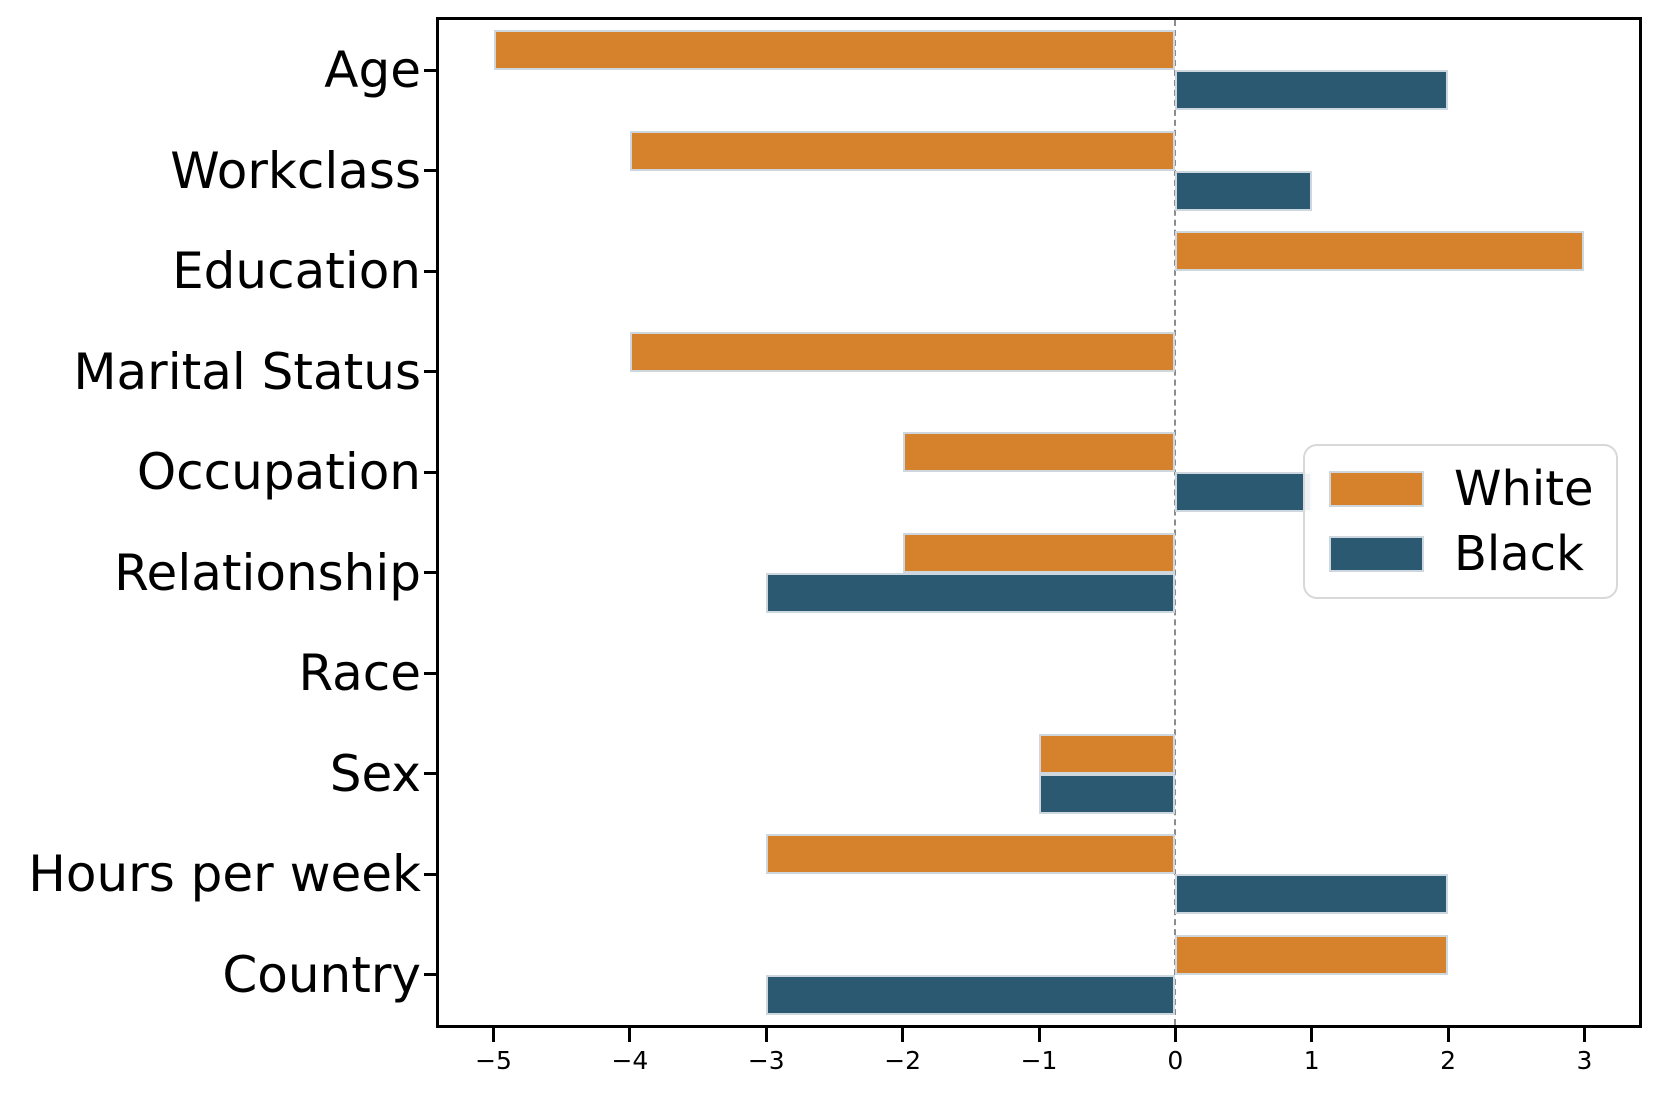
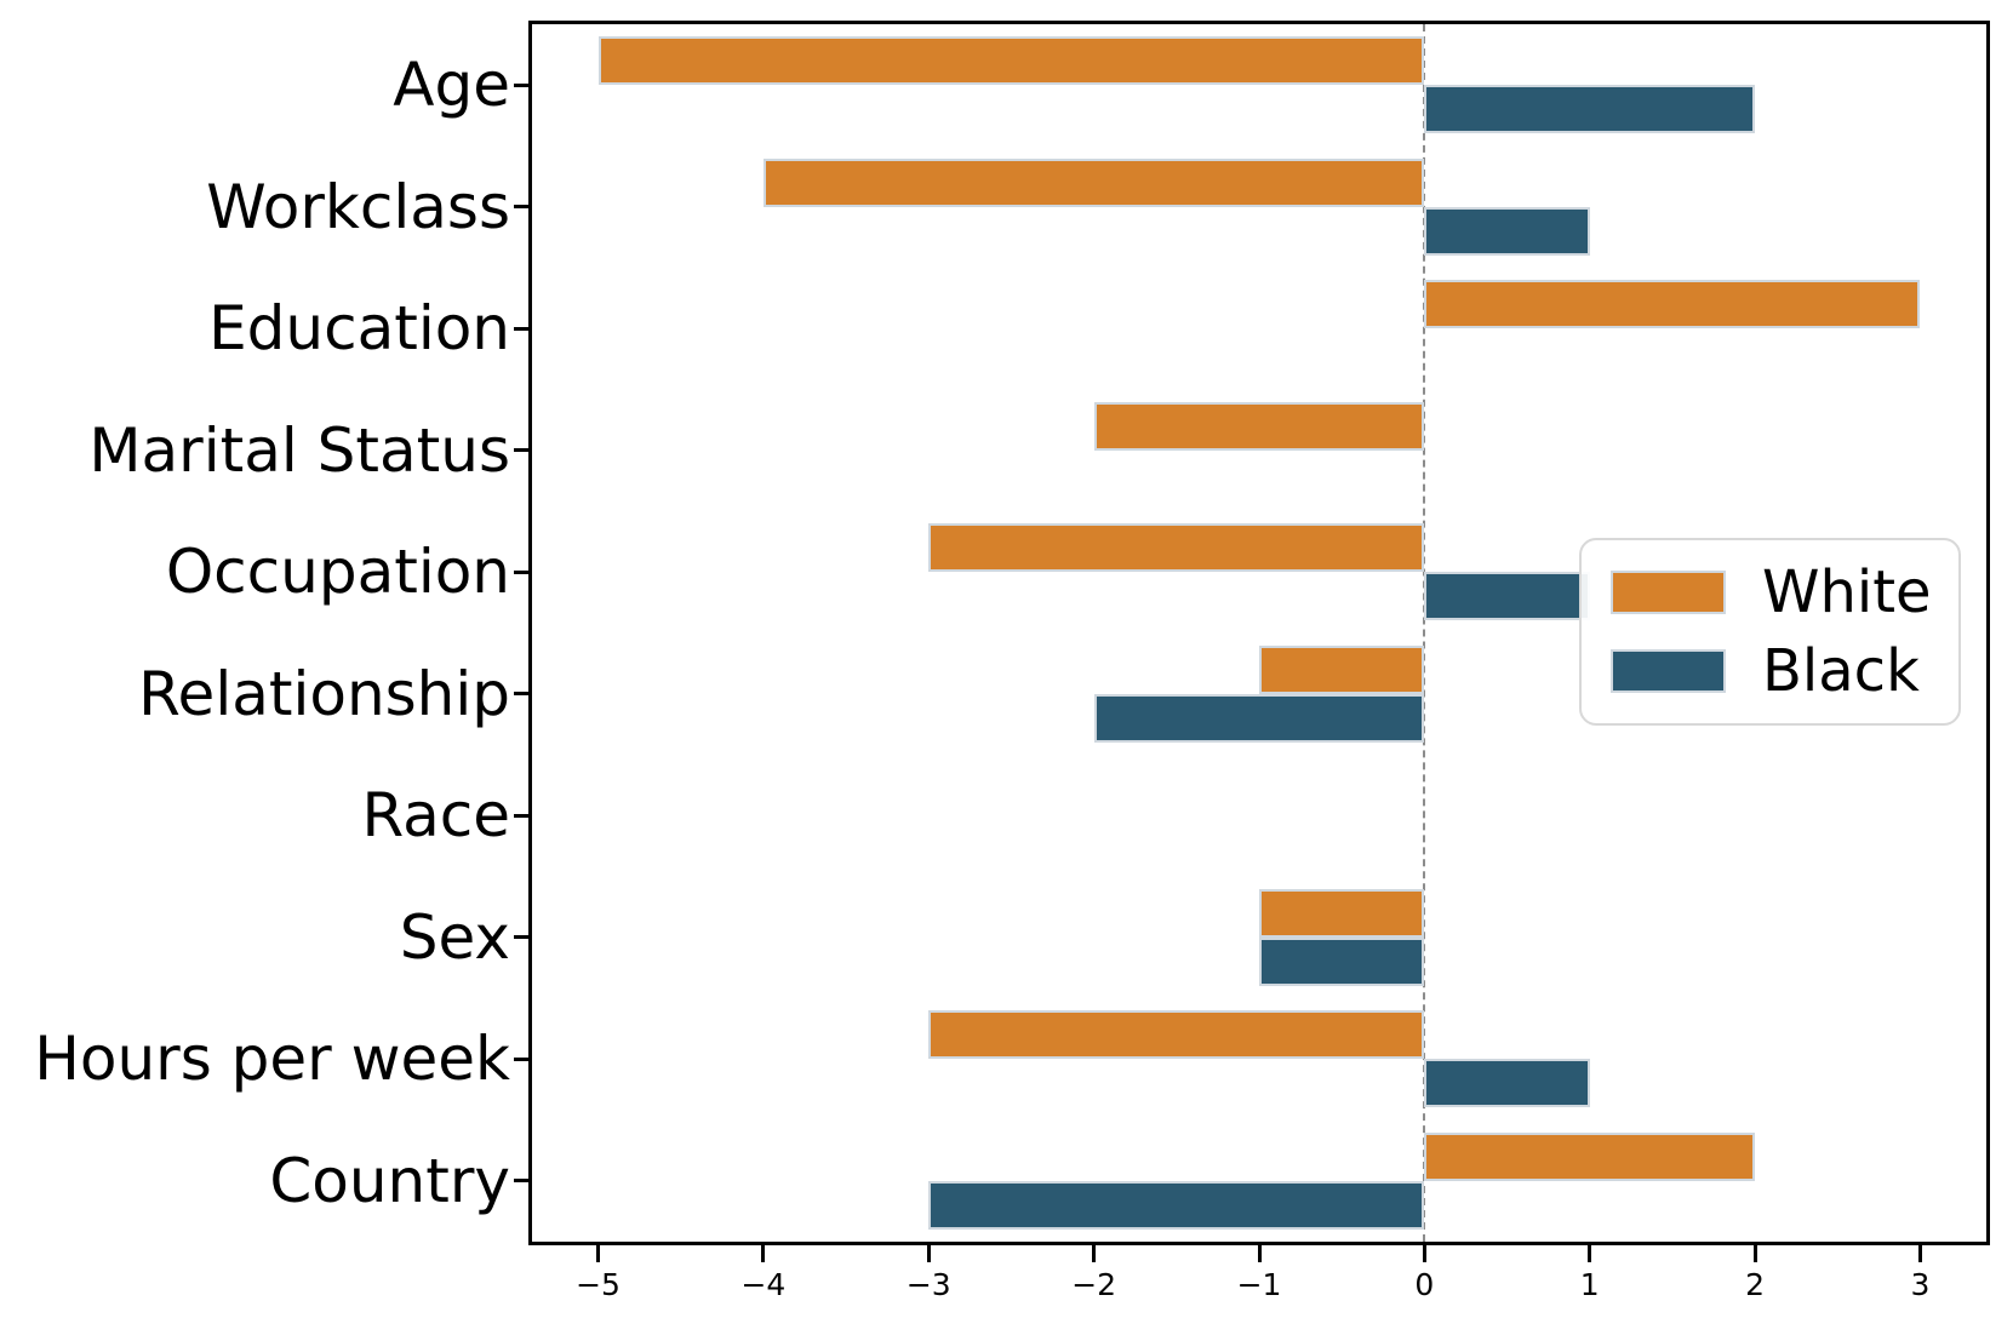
White/Marital Status: -4 -> -2
White/Occupation: -2 -> -3
White/Relationship: -2 -> -1
Black/Relationship: -3 -> -2
Black/Hours per week: 2 -> 1
